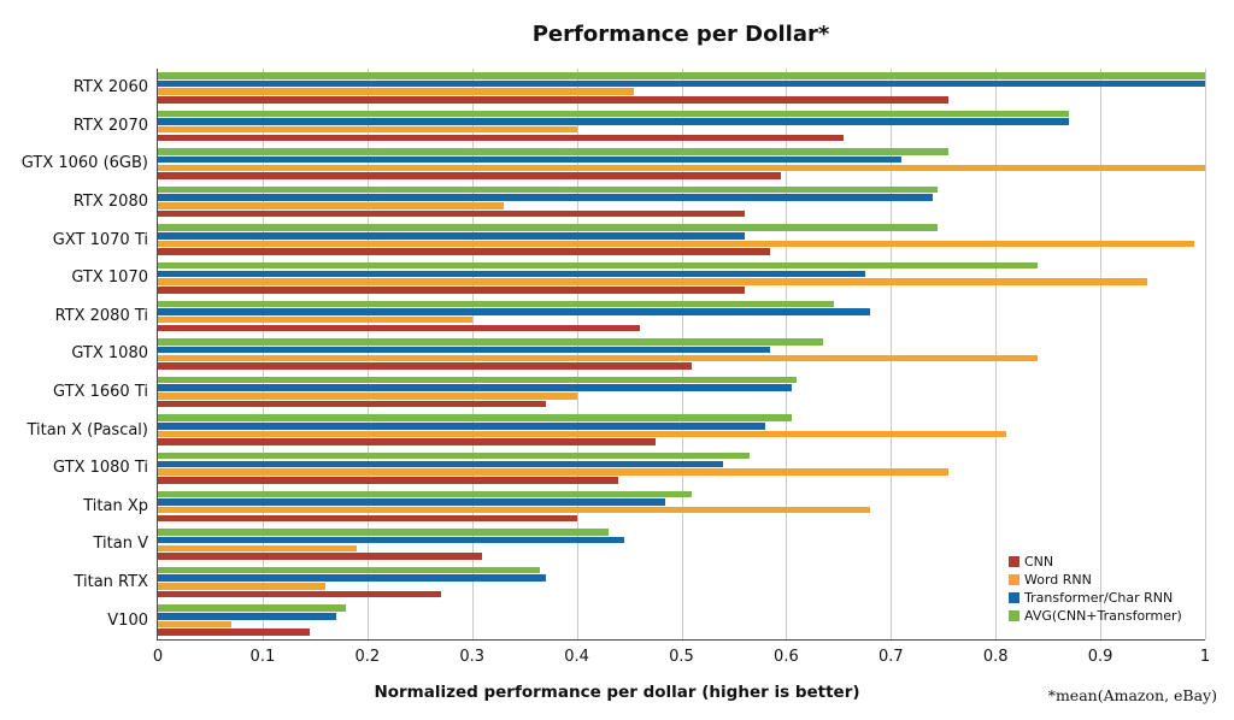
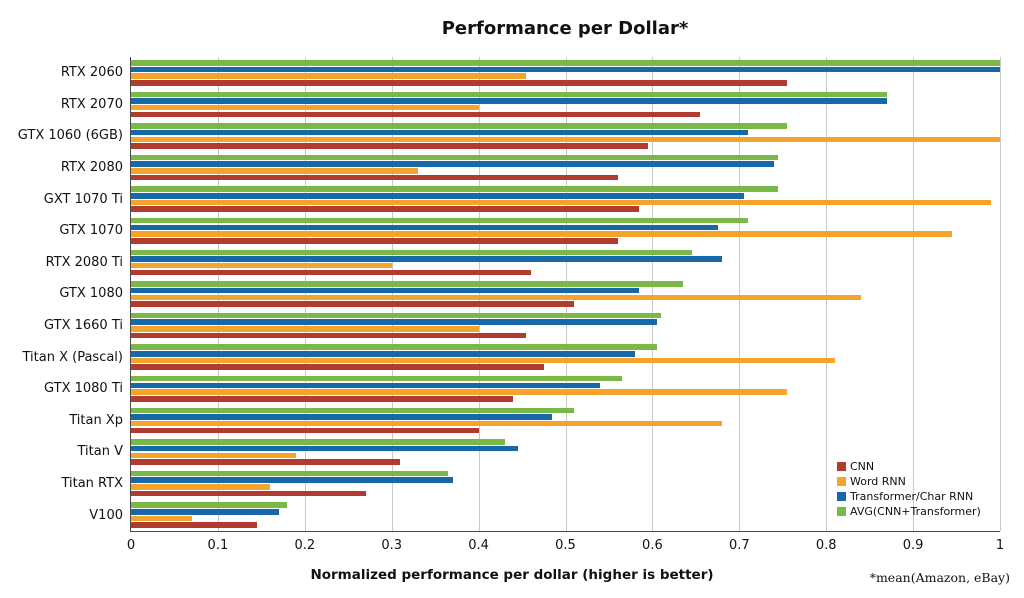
Transformer/Char RNN/GXT 1070 Ti: 0.56 -> 0.70
AVG(CNN+Transformer)/GTX 1070: 0.84 -> 0.71
CNN/GTX 1660 Ti: 0.37 -> 0.46
